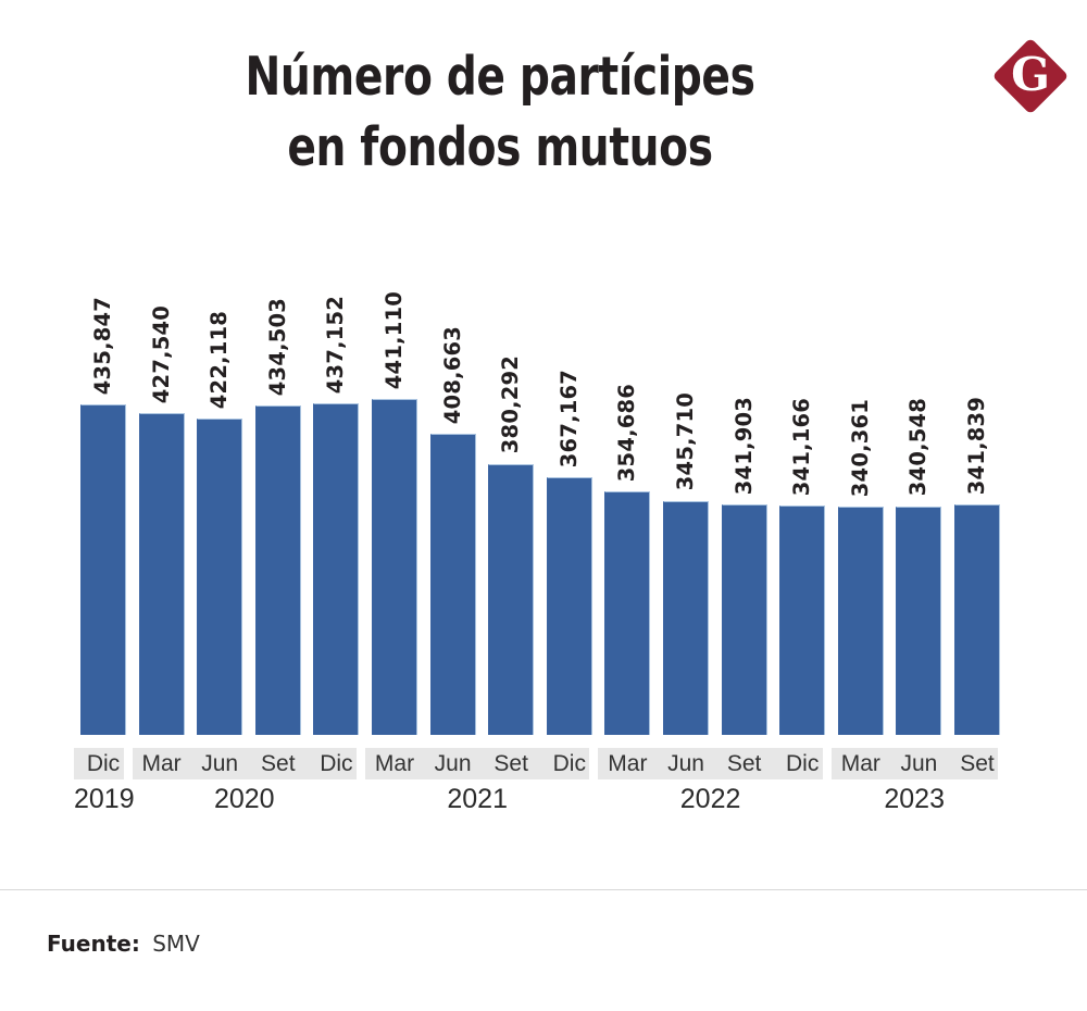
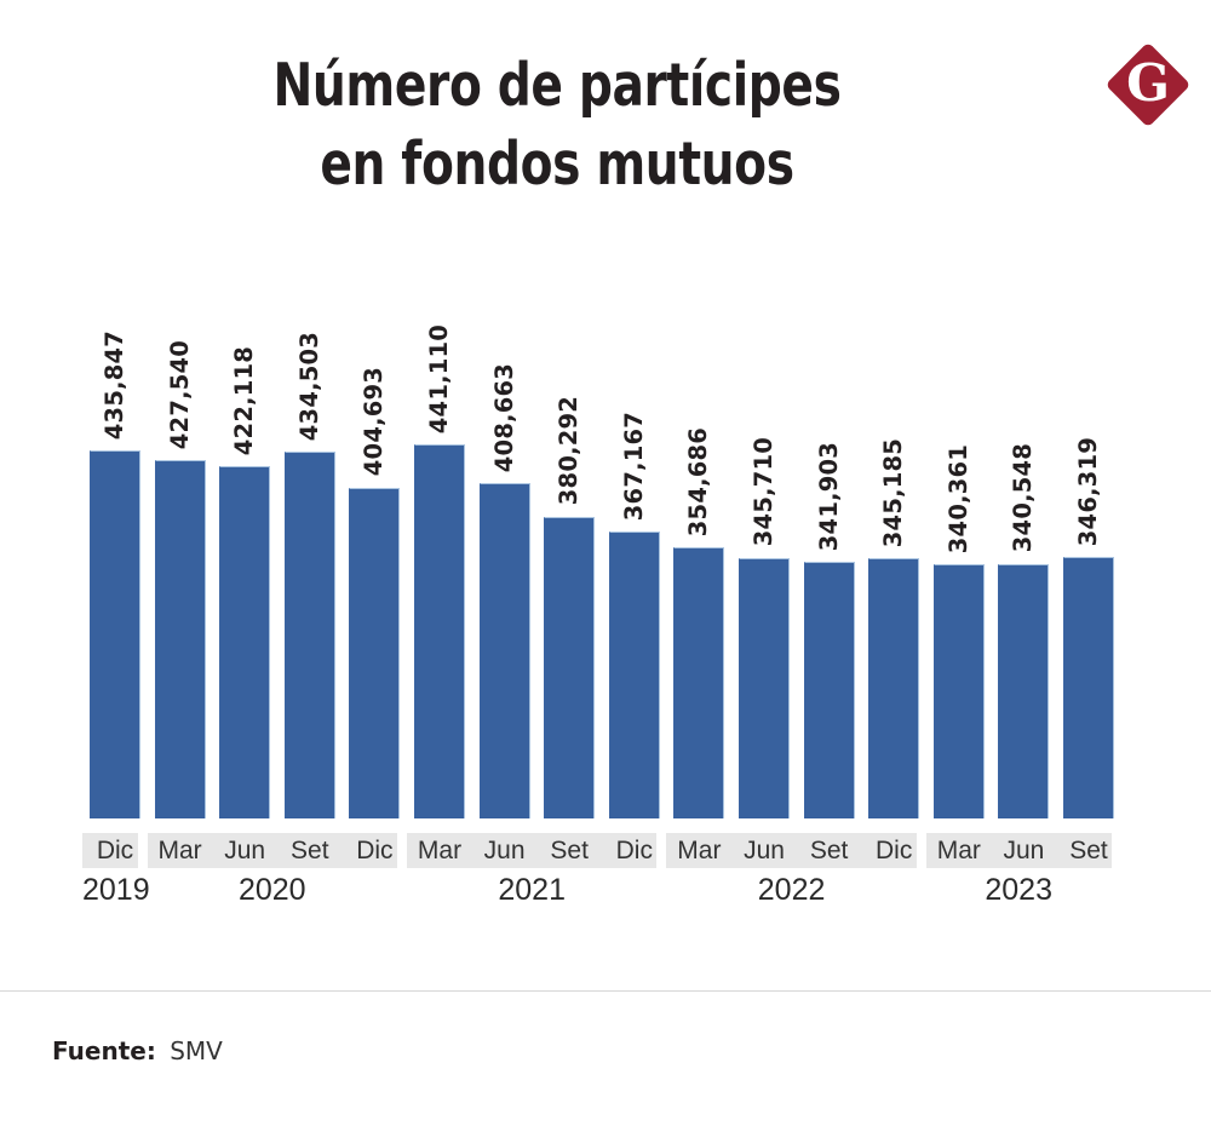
Dic 2020: 437,152 -> 404,693
Dic 2022: 341,166 -> 345,185
Set 2023: 341,839 -> 346,319
